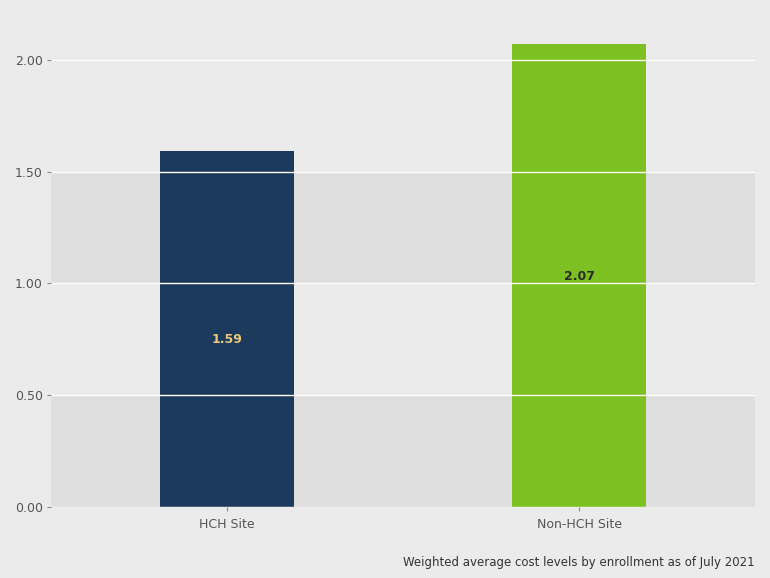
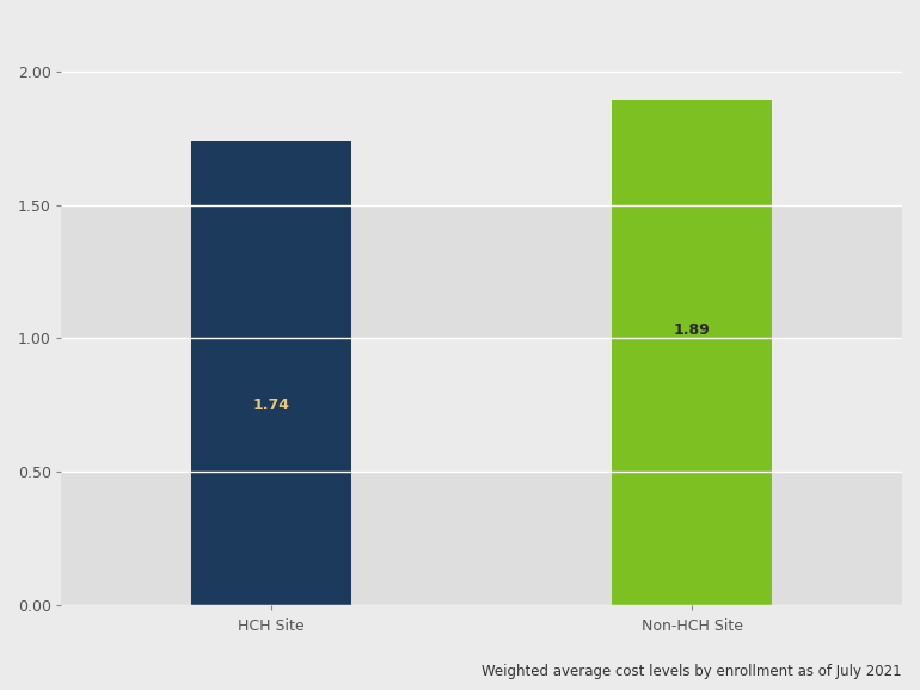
HCH Site: 1.59 -> 1.74
Non-HCH Site: 2.07 -> 1.89
